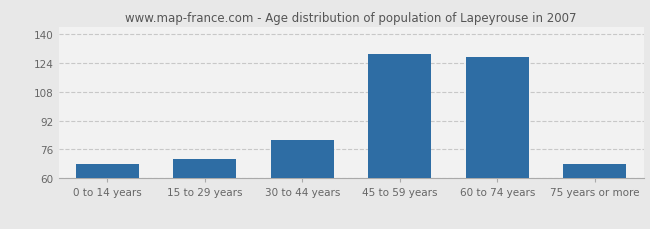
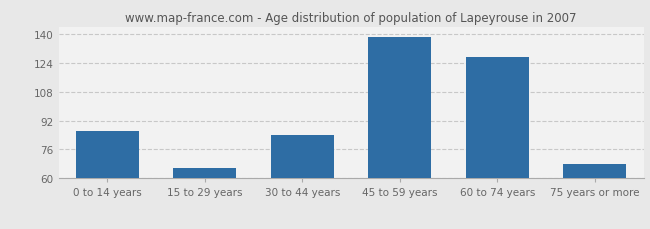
0 to 14 years: 68 -> 86
15 to 29 years: 71 -> 66
30 to 44 years: 81 -> 84
45 to 59 years: 129 -> 138
